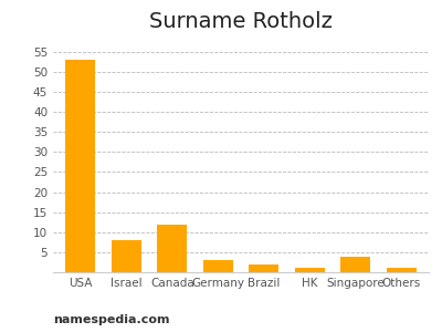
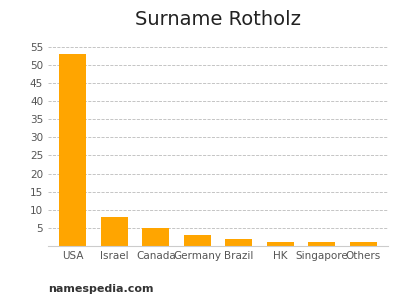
Canada: 12 -> 5
Singapore: 4 -> 1
